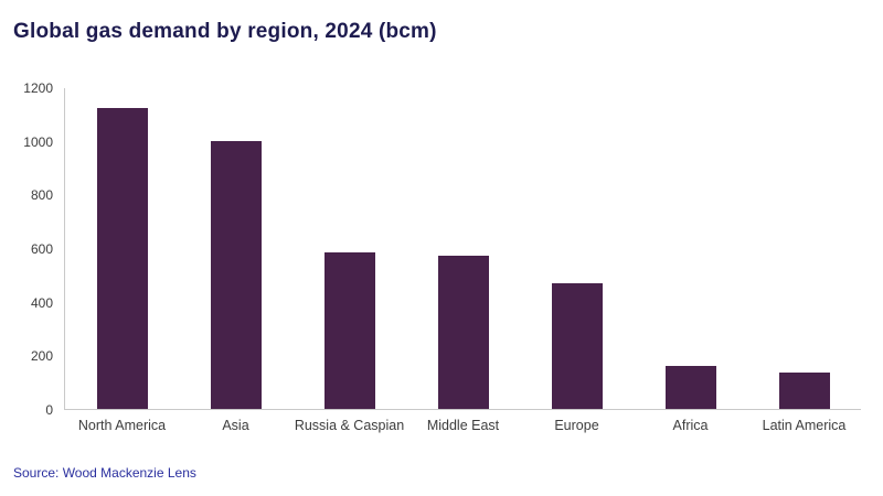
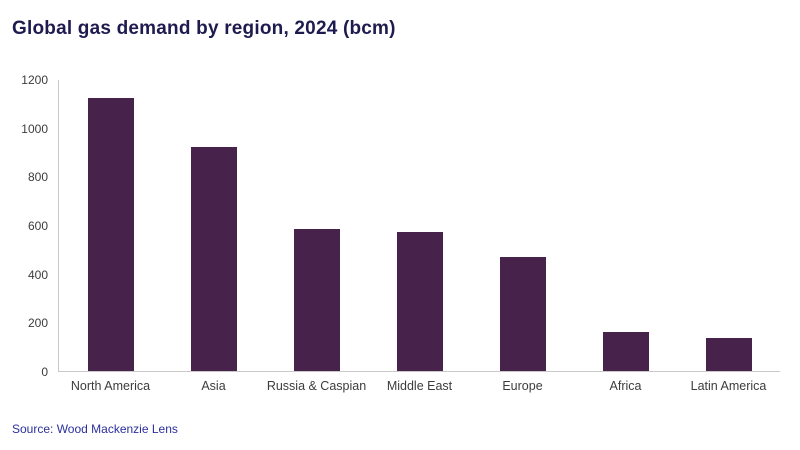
Asia: 1000 -> 920
